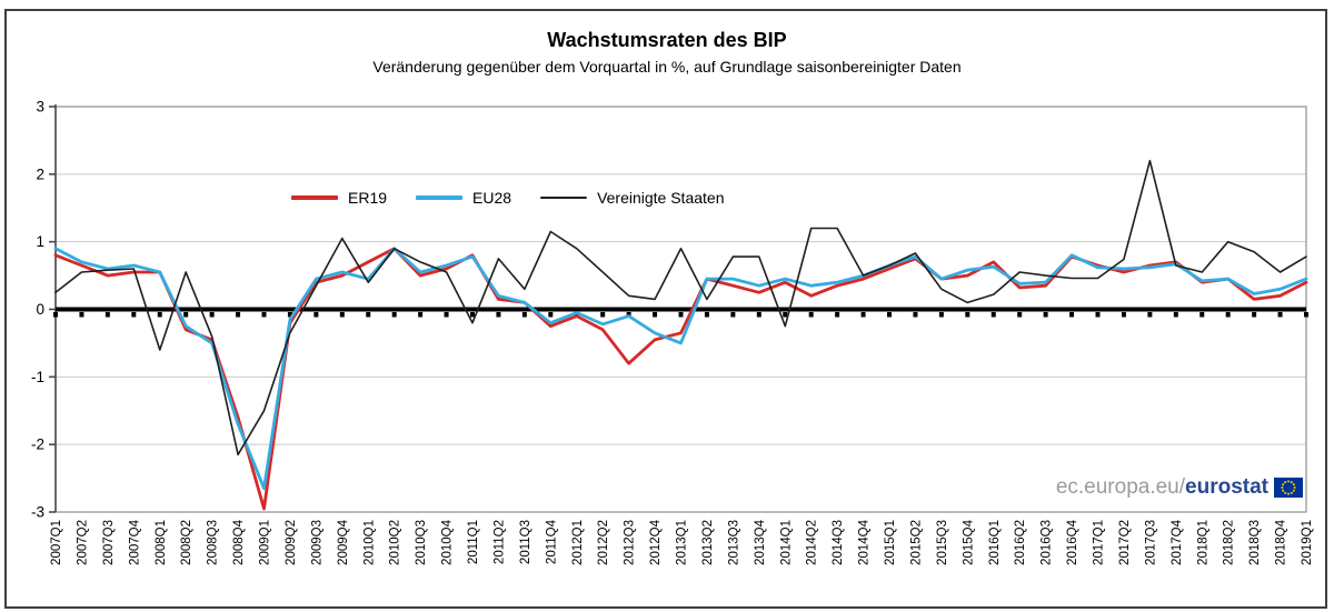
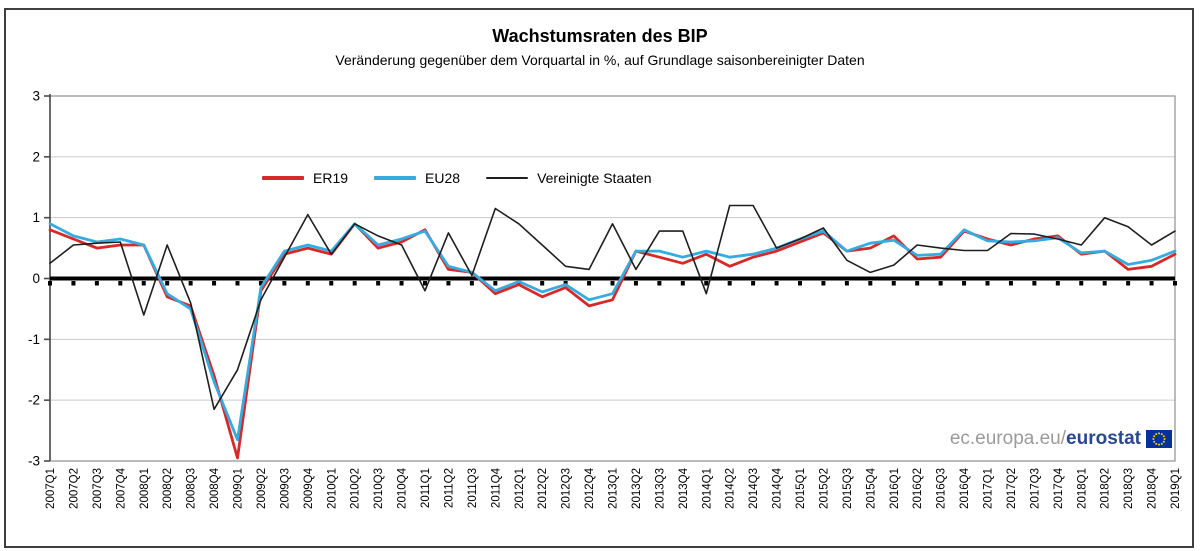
ER19/2010Q1: 0.7 -> 0.4
Vereinigte Staaten/2011Q3: 0.3 -> 0.1
ER19/2012Q3: -0.8 -> -0.1
EU28/2013Q1: -0.5 -> -0.2
Vereinigte Staaten/2017Q3: 2.2 -> 0.7
